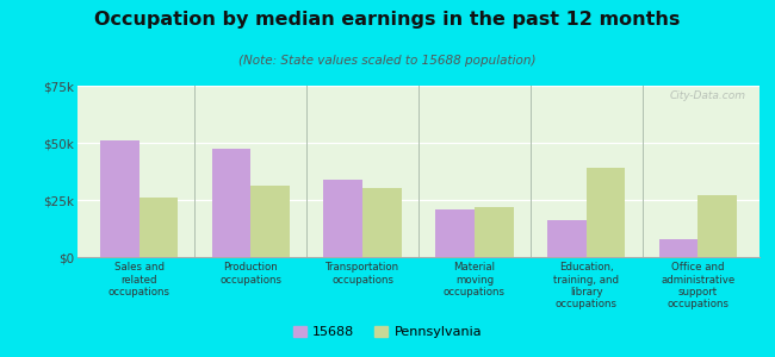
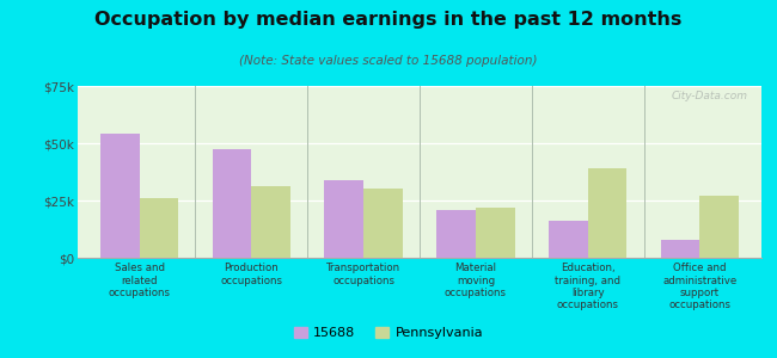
15688/Sales and related occupations: $51k -> $54k
